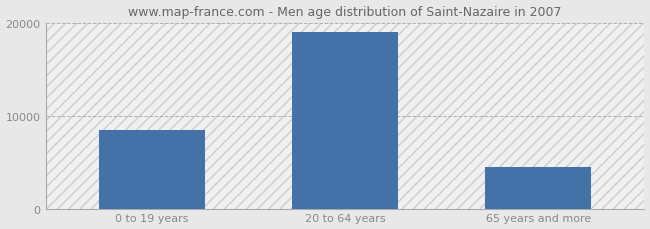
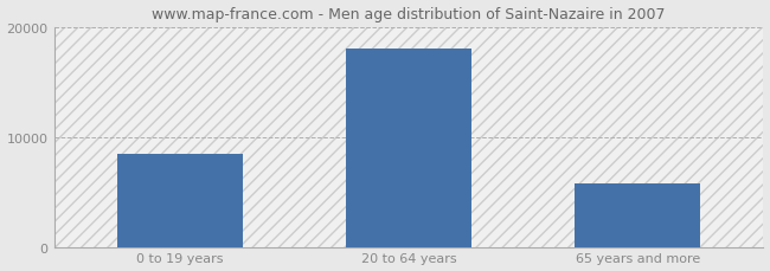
20 to 64 years: 19000 -> 18000
65 years and more: 4500 -> 5800
